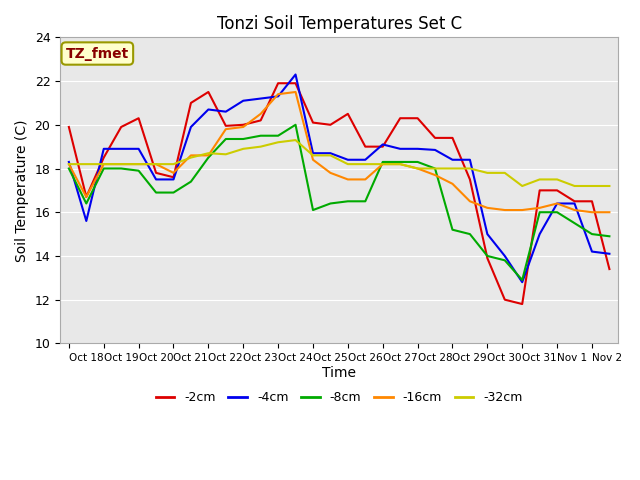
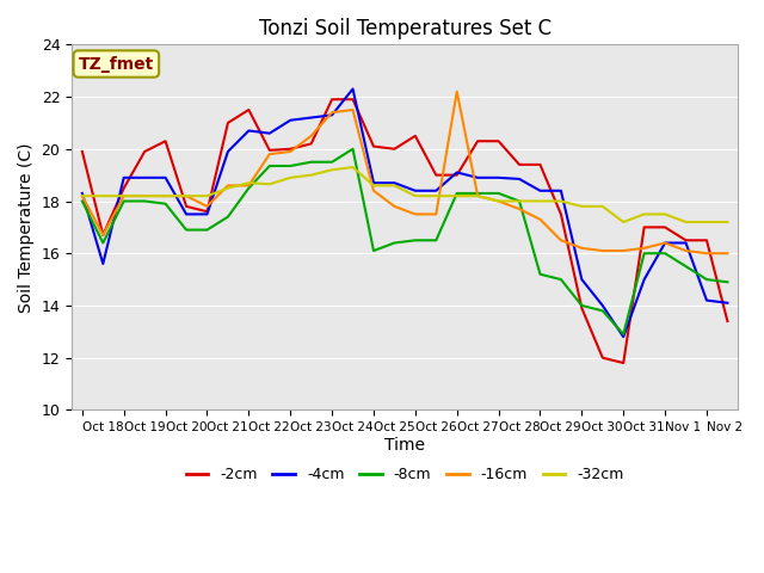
-16cm/Oct 27: 18.2 -> 22.2
